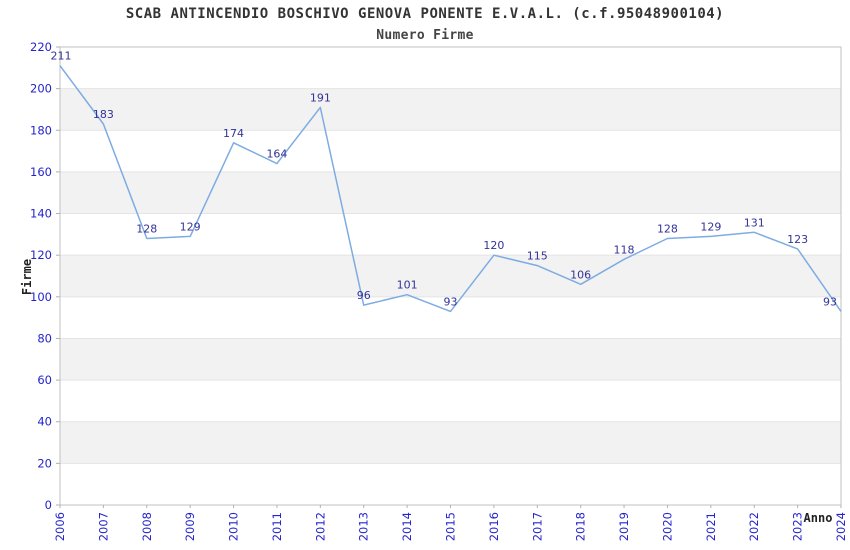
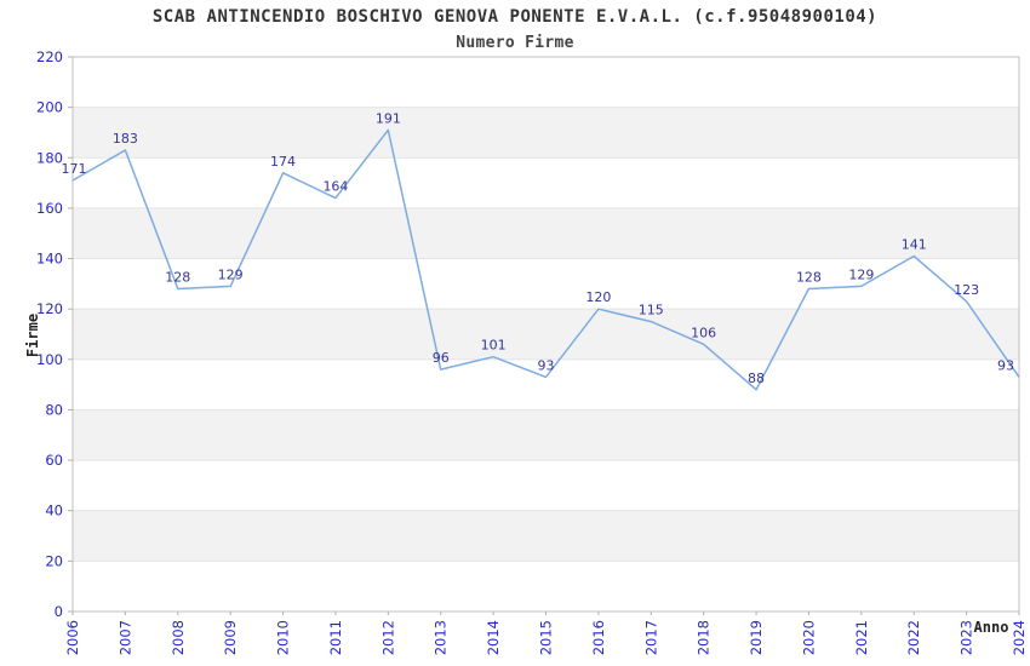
2006: 211 -> 171
2019: 118 -> 88
2022: 131 -> 141
